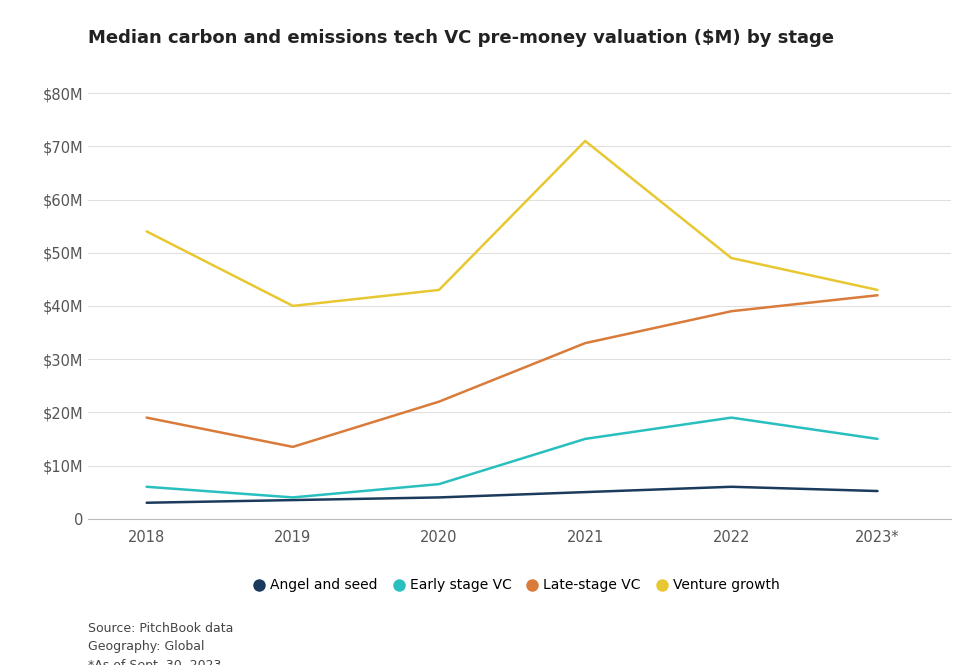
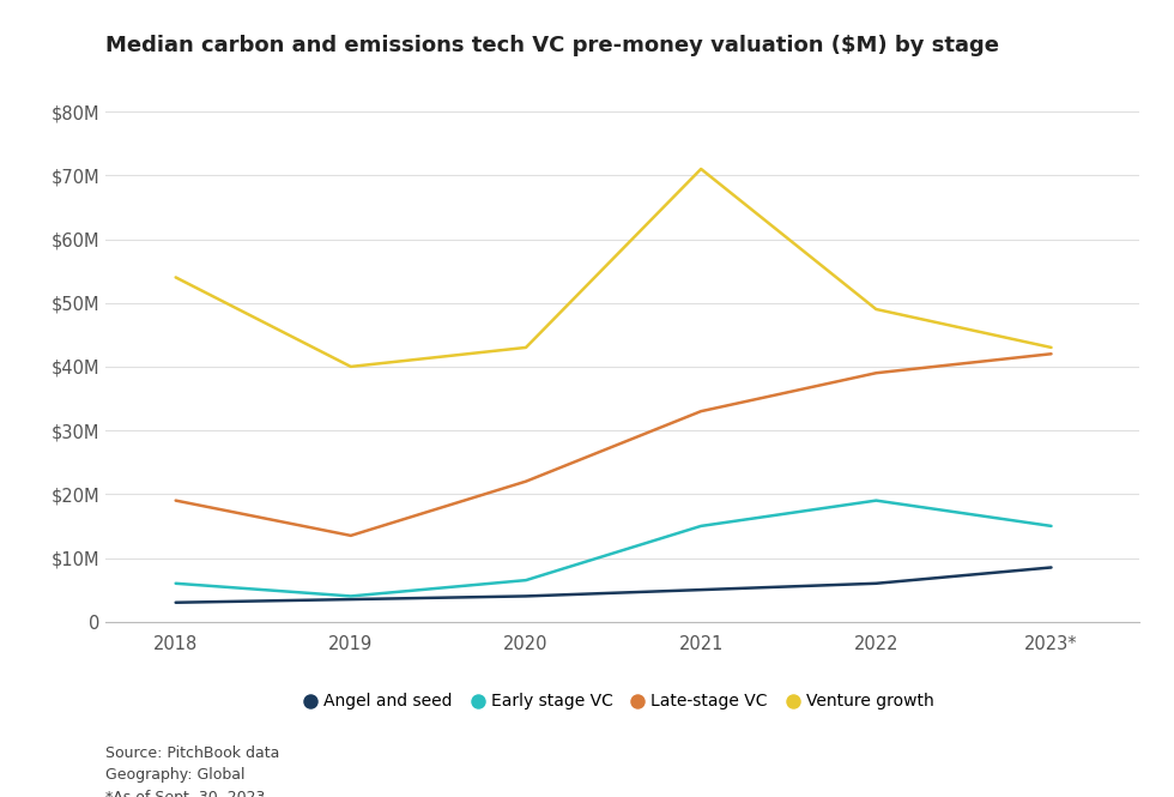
Angel and seed/2023*: $5.2M -> $8.5M
